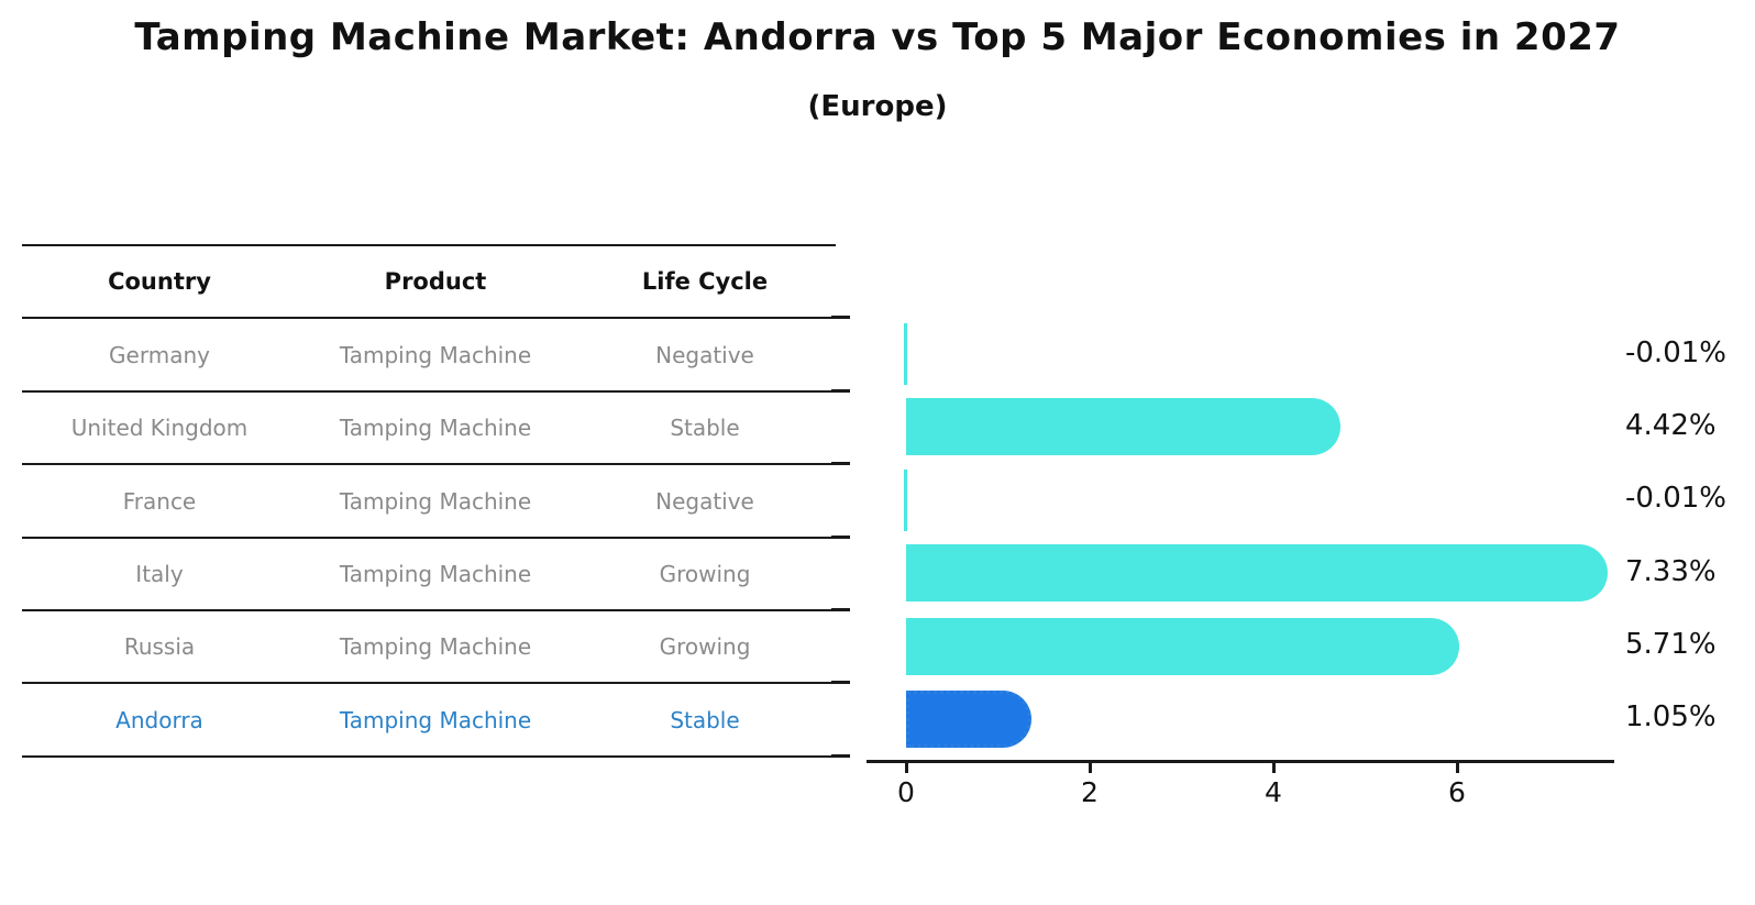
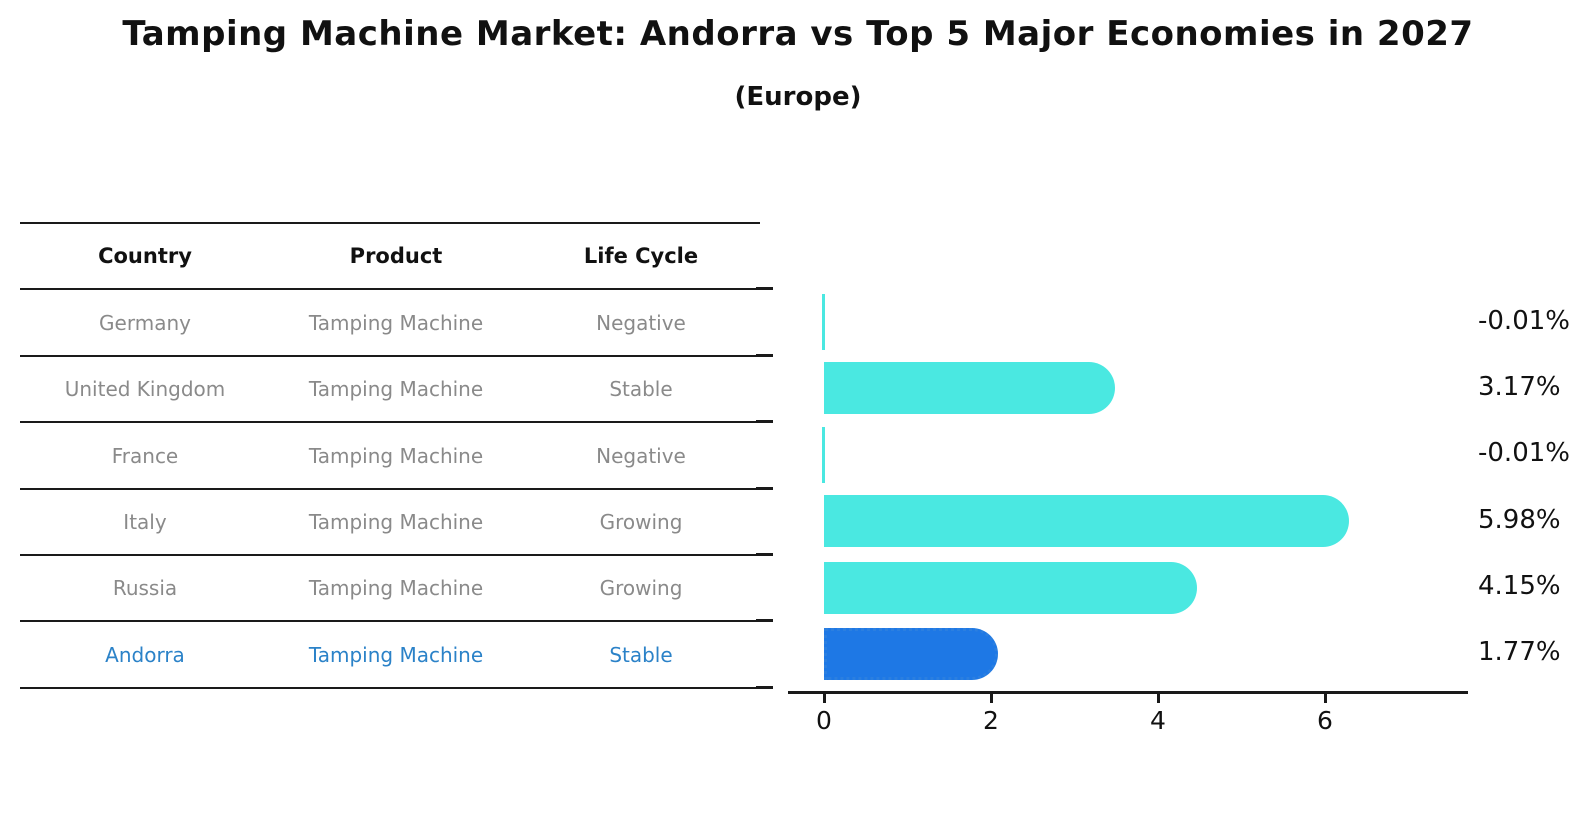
United Kingdom: 4.42% -> 3.17%
Italy: 7.33% -> 5.98%
Russia: 5.71% -> 4.15%
Andorra: 1.05% -> 1.77%
